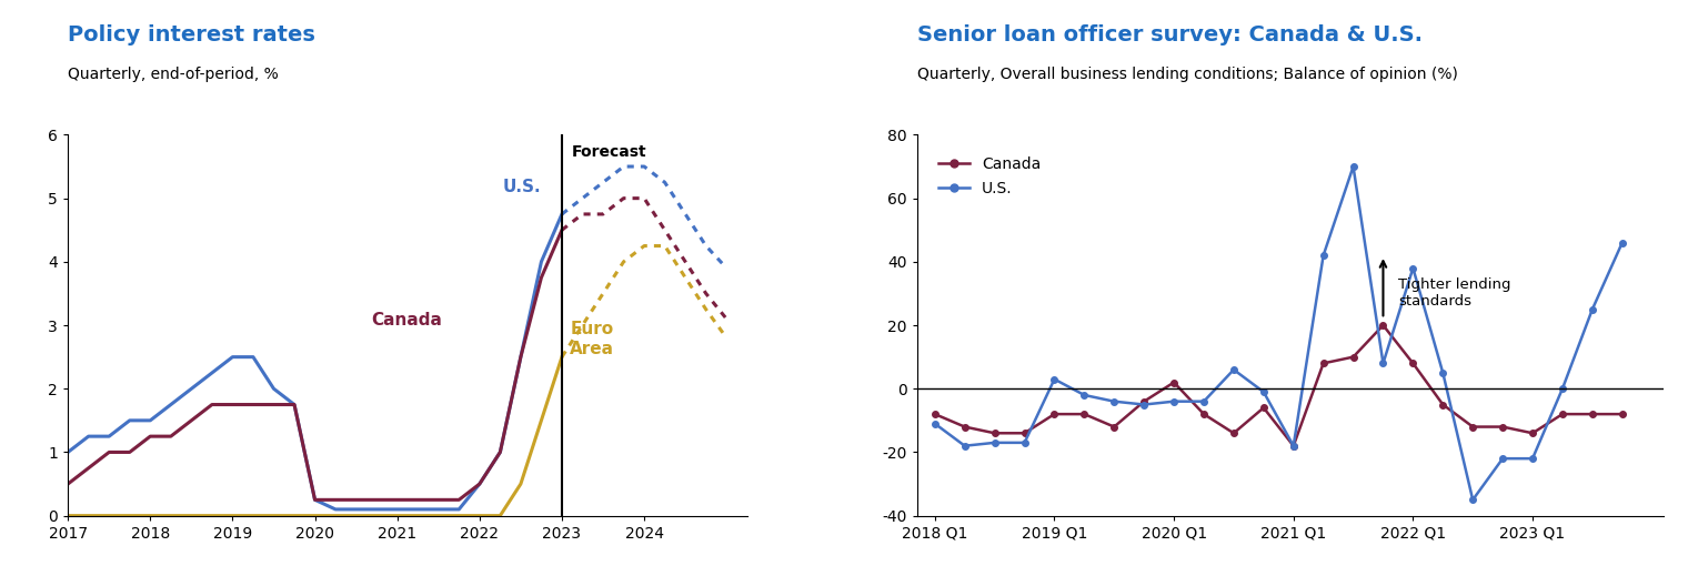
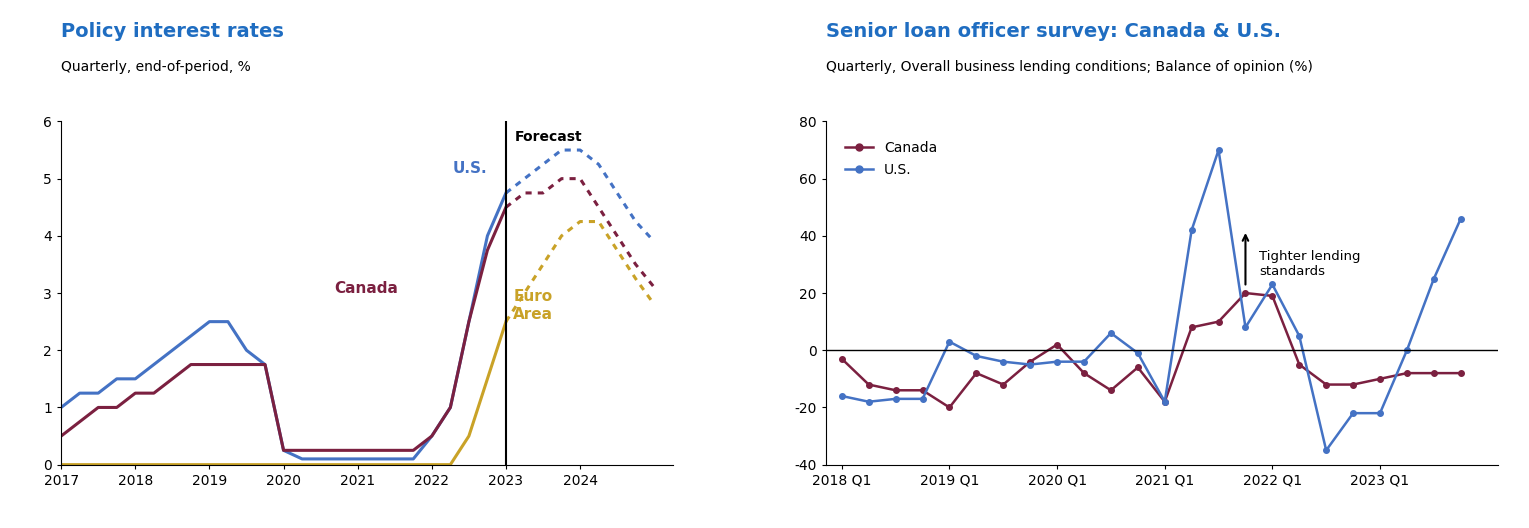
Canada/2018 Q1: -8 -> -3
U.S./2018 Q1: -11 -> -16
Canada/2019 Q1: -8 -> -20
Canada/2022 Q1: 8 -> 19
U.S./2022 Q1: 38 -> 23
Canada/2023 Q1: -14 -> -10
